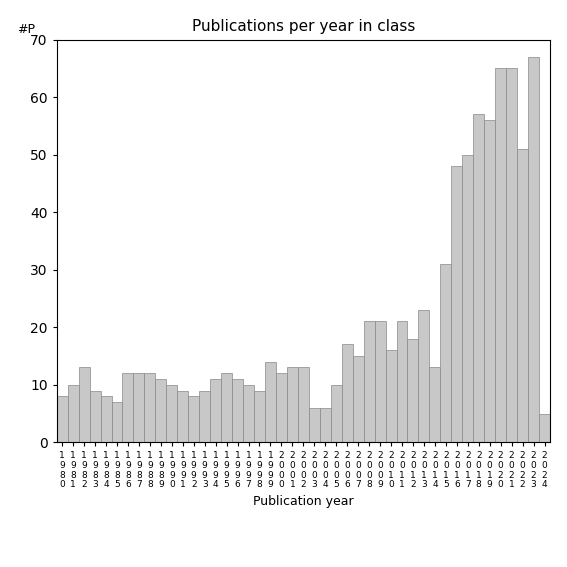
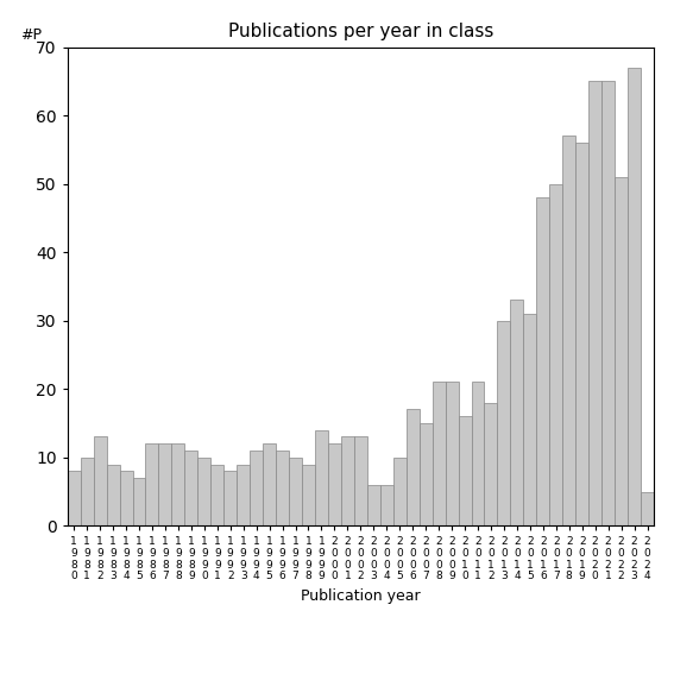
2 0 1 3: 23 -> 30
2 0 1 4: 13 -> 33
